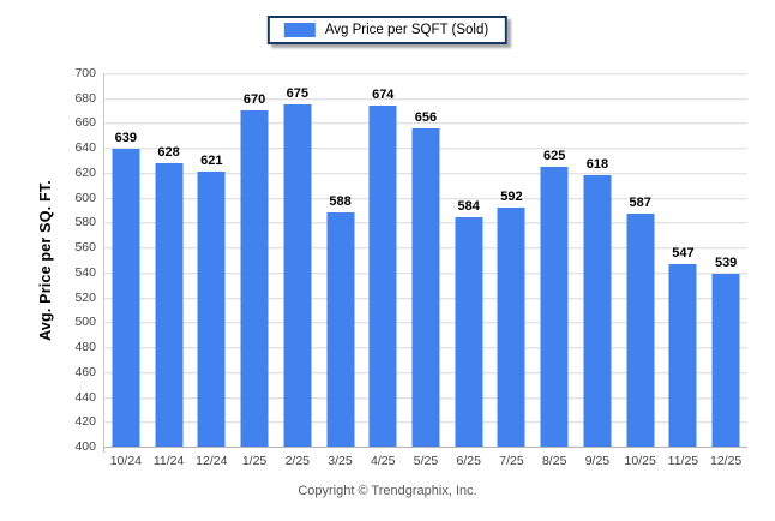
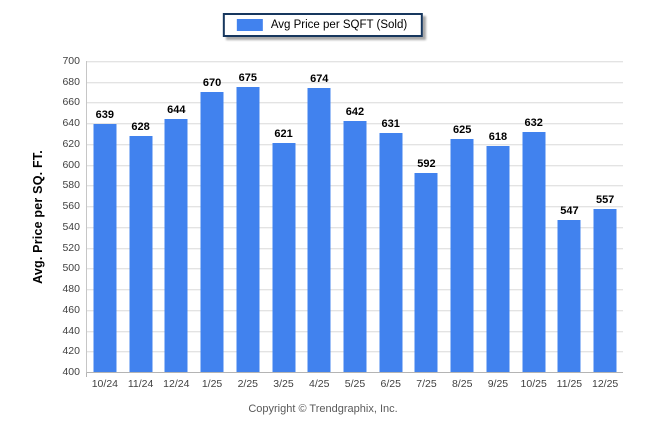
12/24: 621 -> 644
3/25: 588 -> 621
5/25: 656 -> 642
6/25: 584 -> 631
10/25: 587 -> 632
12/25: 539 -> 557
